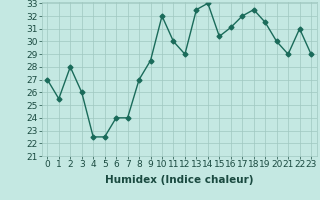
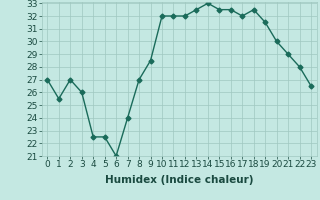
2: 28.0 -> 27.0
6: 24.0 -> 21.0
11: 30.0 -> 32.0
12: 29.0 -> 32.0
15: 30.4 -> 32.5
16: 31.1 -> 32.5
22: 31.0 -> 28.0
23: 29.0 -> 26.5
